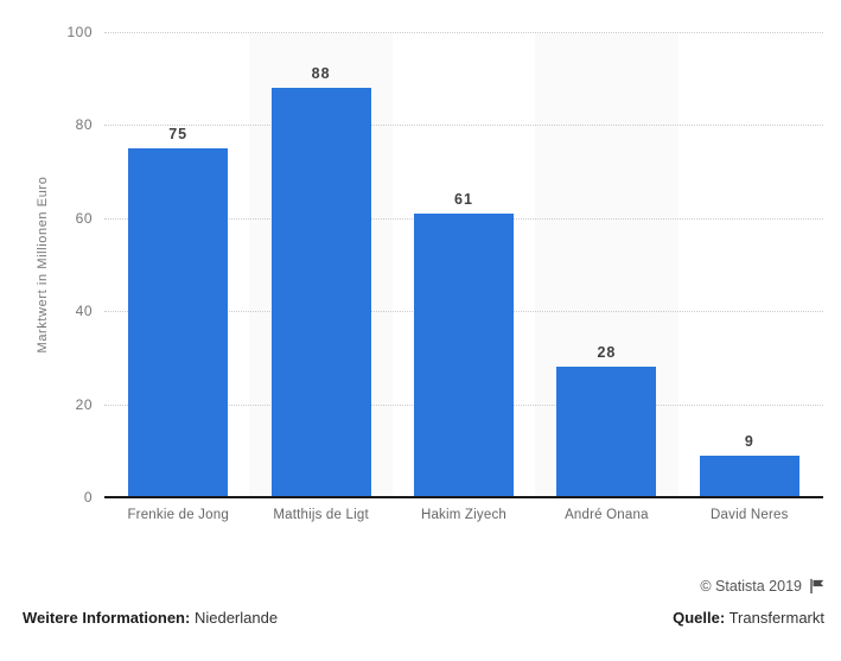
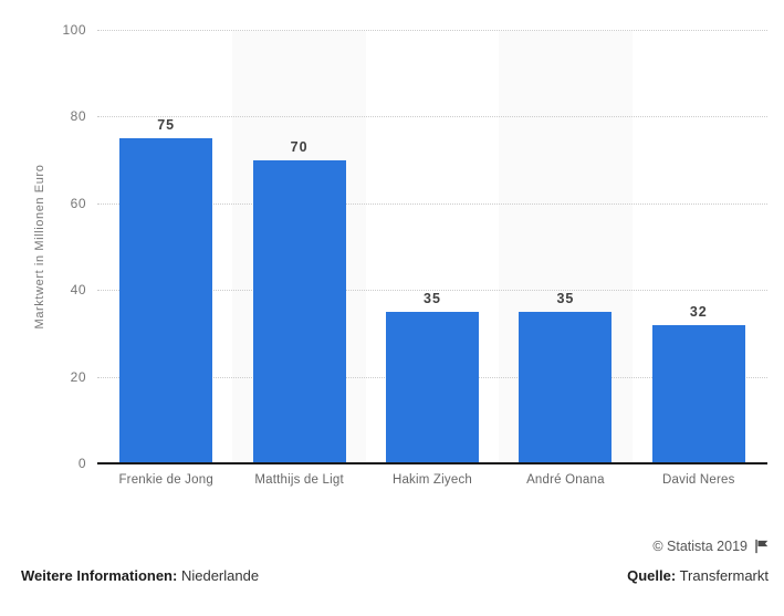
Matthijs de Ligt: 88 -> 70
Hakim Ziyech: 61 -> 35
André Onana: 28 -> 35
David Neres: 9 -> 32
